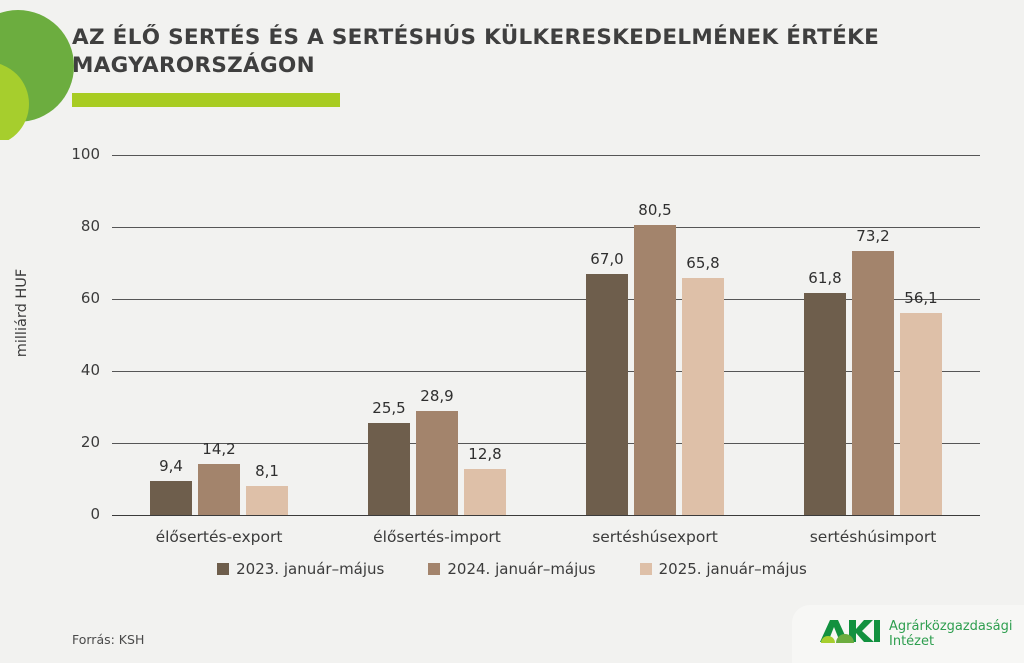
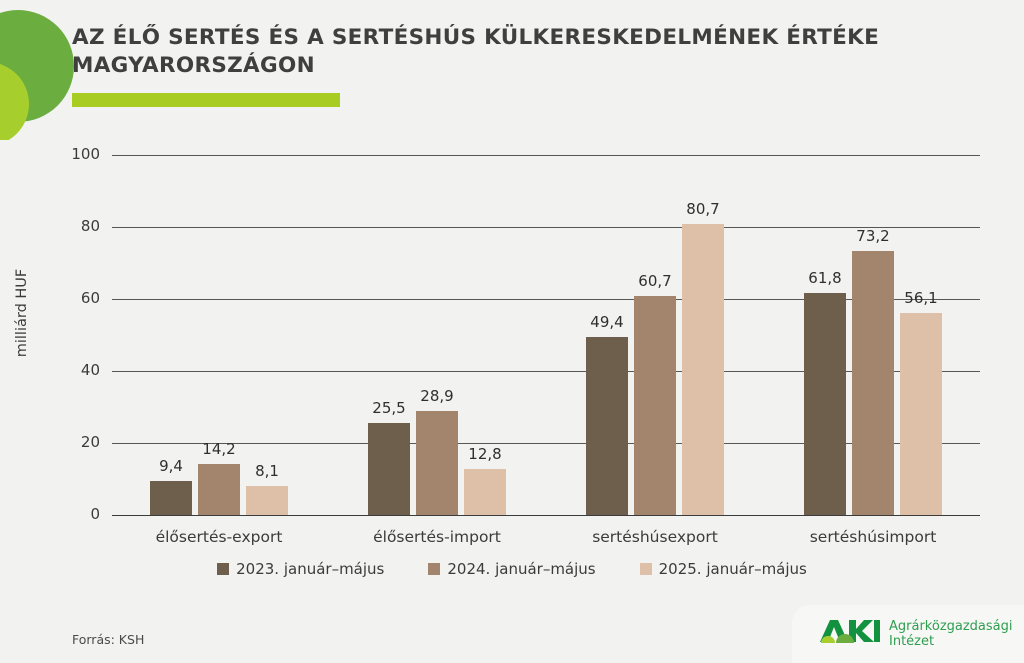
2023. január–május/sertéshúsexport: 67,0 -> 49,4
2024. január–május/sertéshúsexport: 80,5 -> 60,7
2025. január–május/sertéshúsexport: 65,8 -> 80,7
